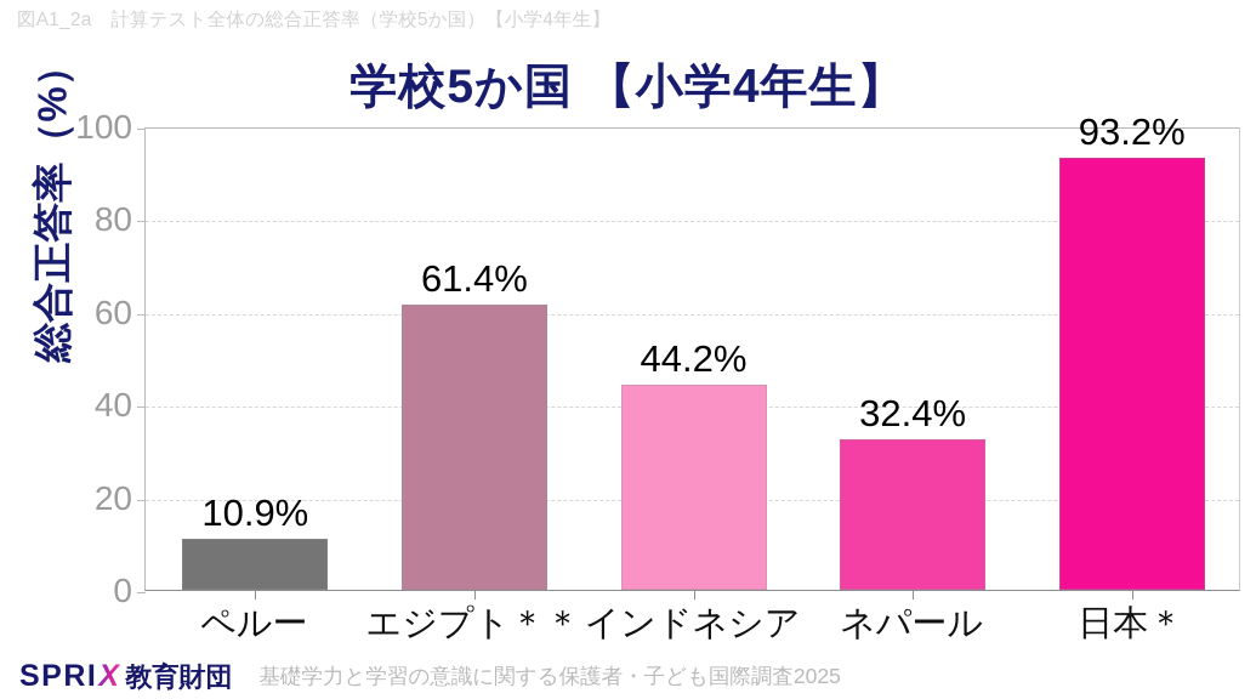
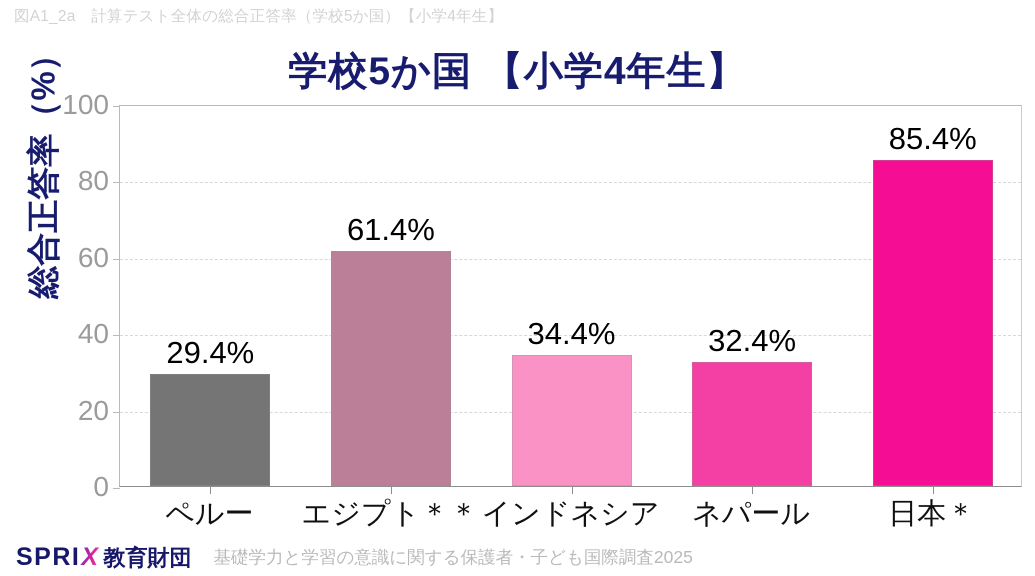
ペルー: 10.9% -> 29.4%
インドネシア: 44.2% -> 34.4%
日本＊: 93.2% -> 85.4%
